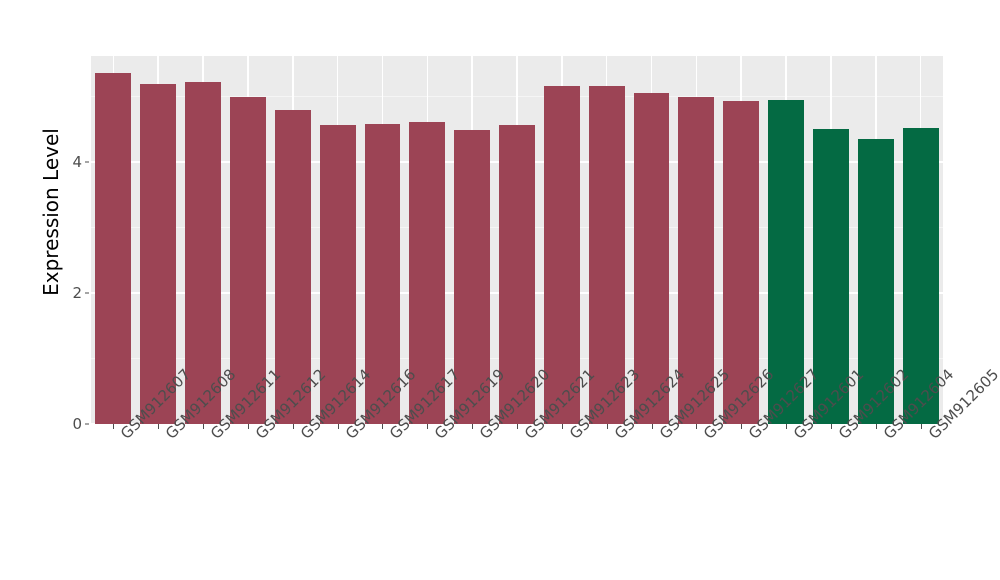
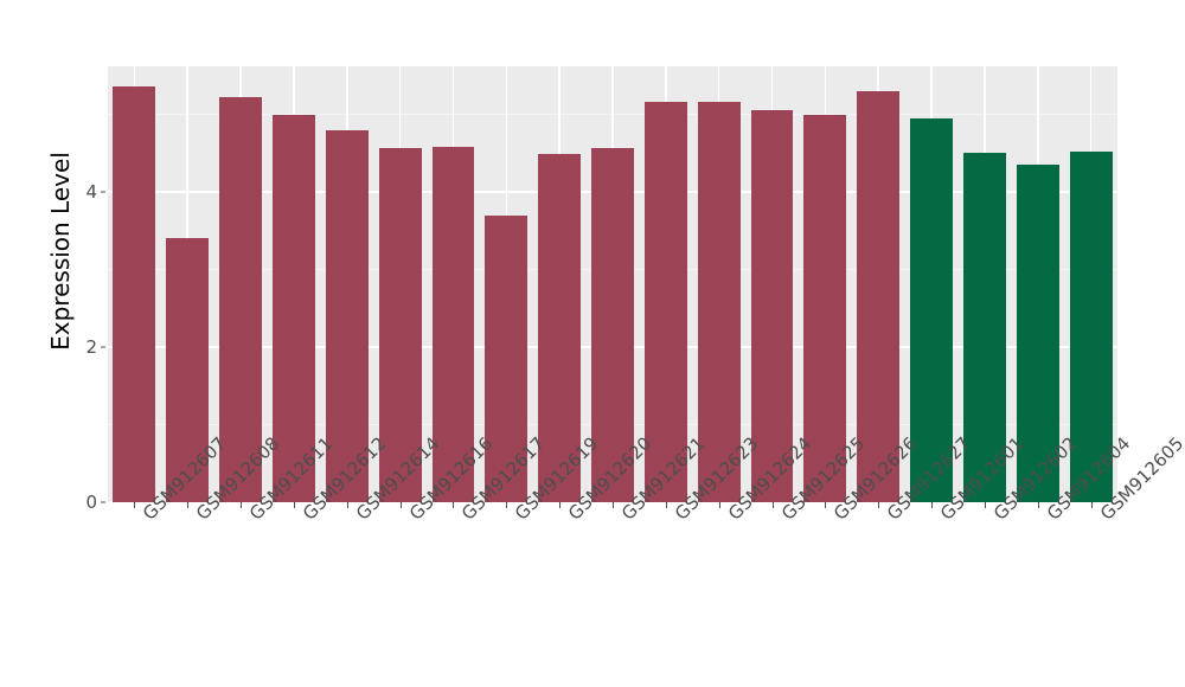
GSM912608: 5.2 -> 3.4
GSM912619: 4.6 -> 3.7
GSM912627: 4.9 -> 5.3
